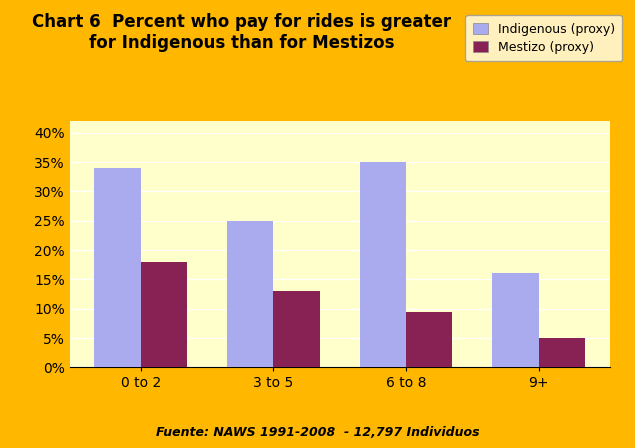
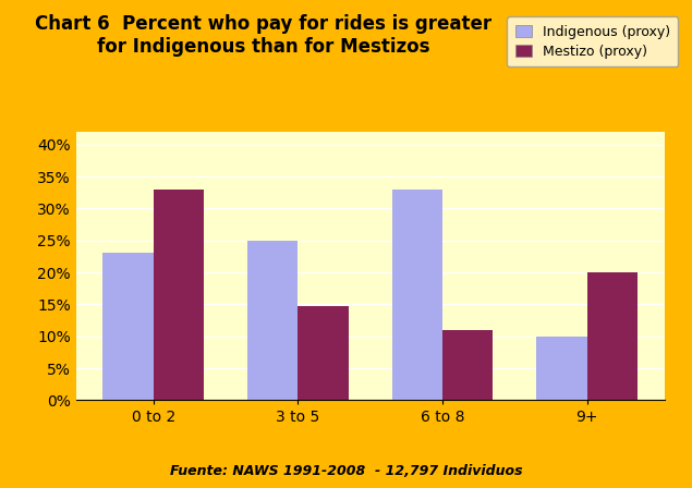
Indigenous (proxy)/0 to 2: 34% -> 23%
Mestizo (proxy)/0 to 2: 18.0% -> 33.0%
Mestizo (proxy)/3 to 5: 13.0% -> 14.8%
Indigenous (proxy)/6 to 8: 35% -> 33%
Mestizo (proxy)/6 to 8: 9.5% -> 11.0%
Indigenous (proxy)/9+: 16% -> 10%
Mestizo (proxy)/9+: 5.0% -> 20.0%
